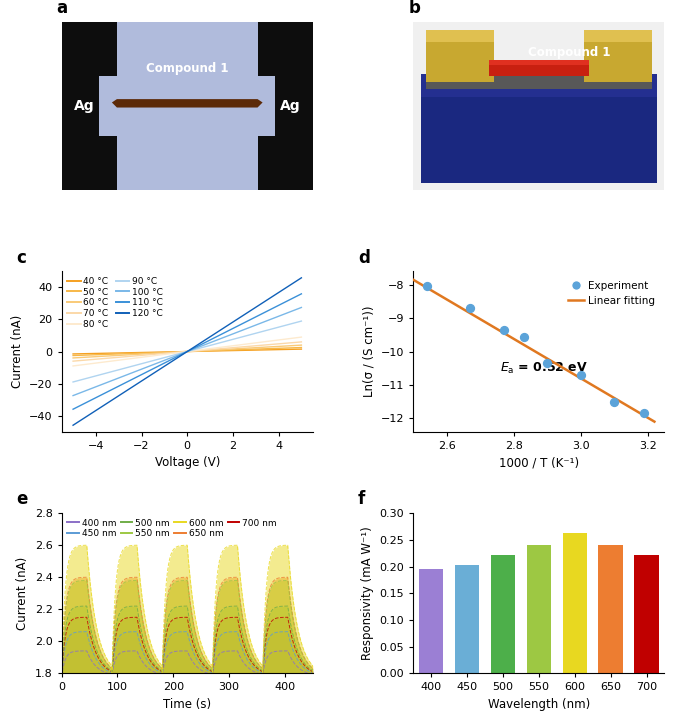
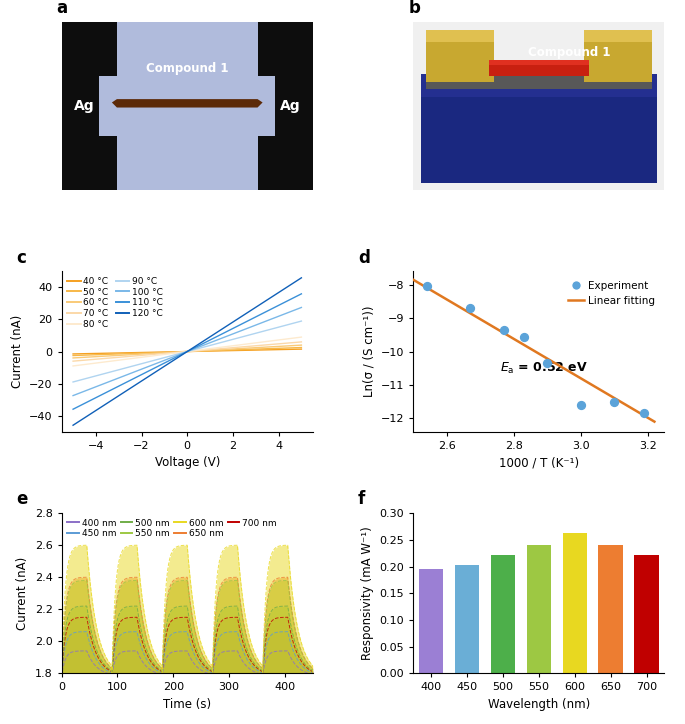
3.0: -10.70 -> -11.60
